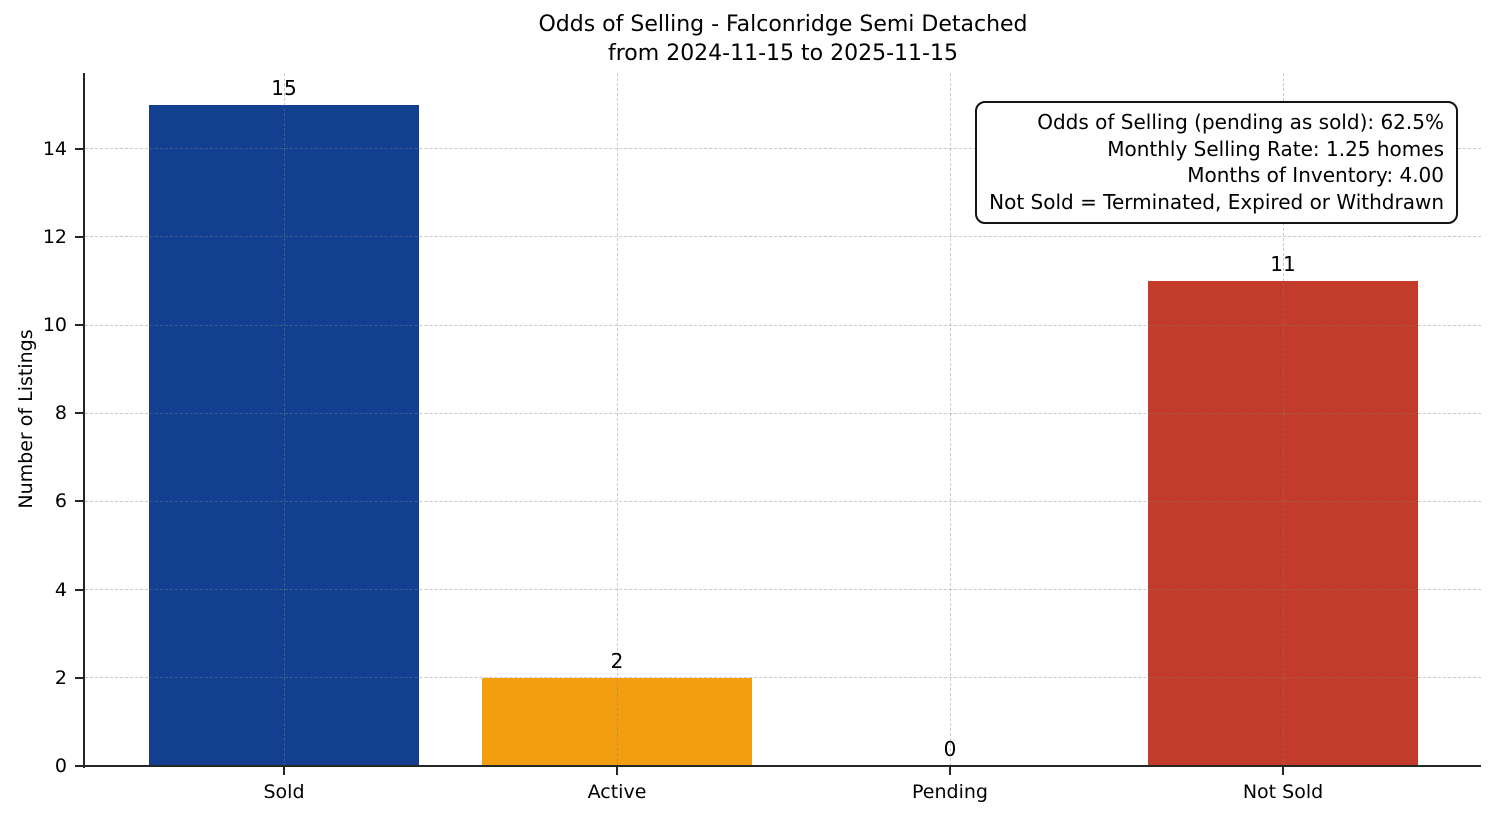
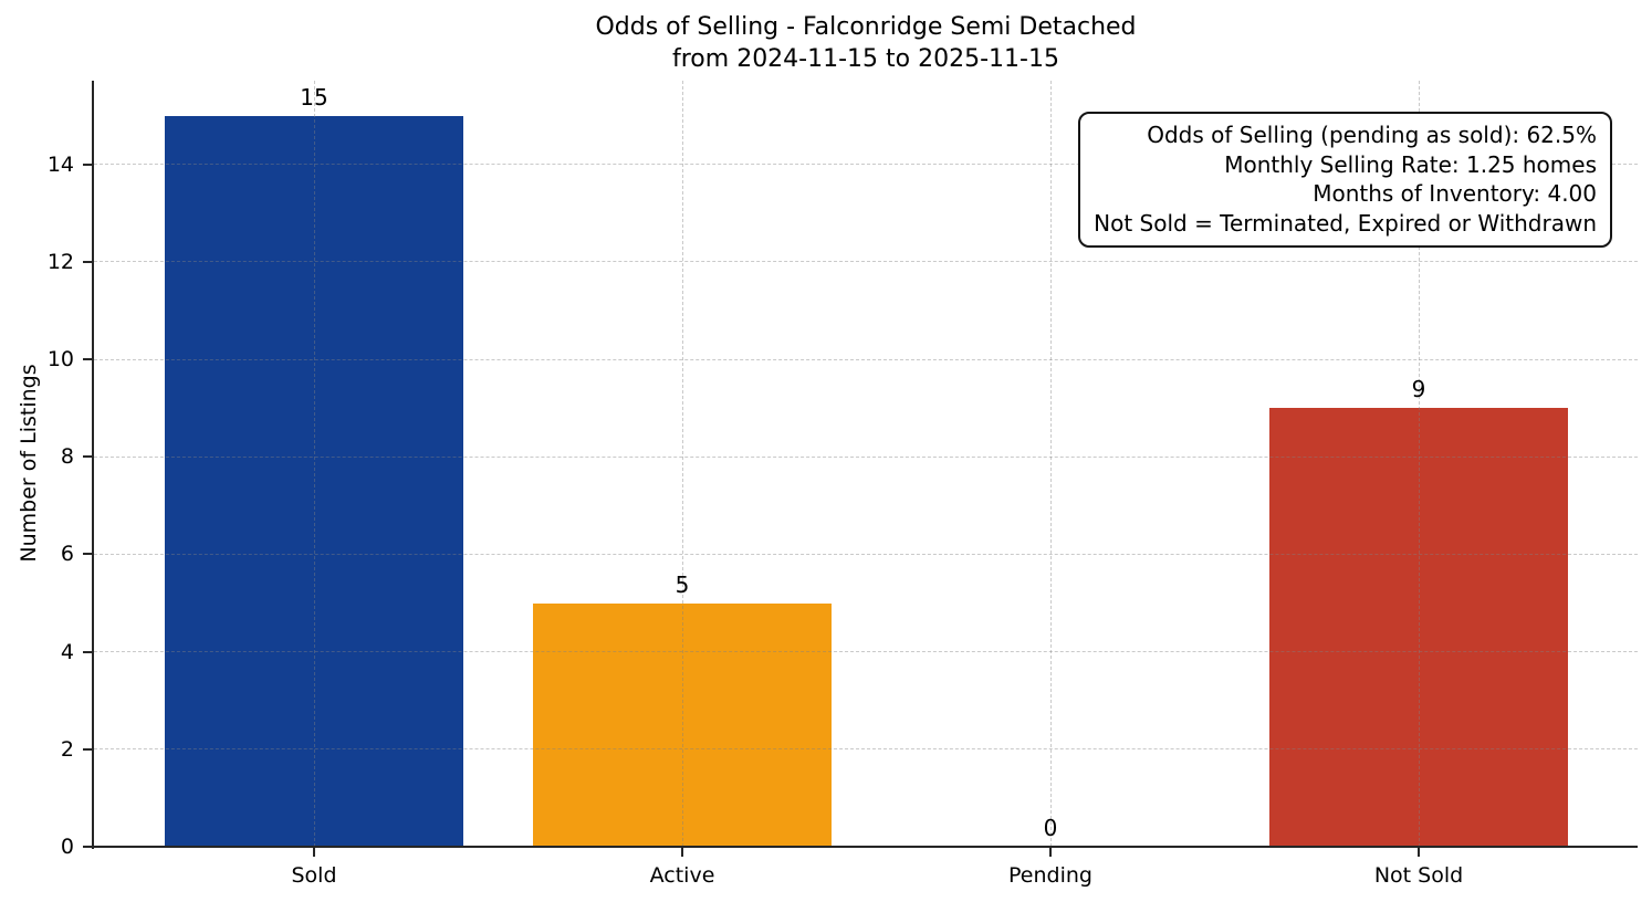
Active: 2 -> 5
Not Sold: 11 -> 9
